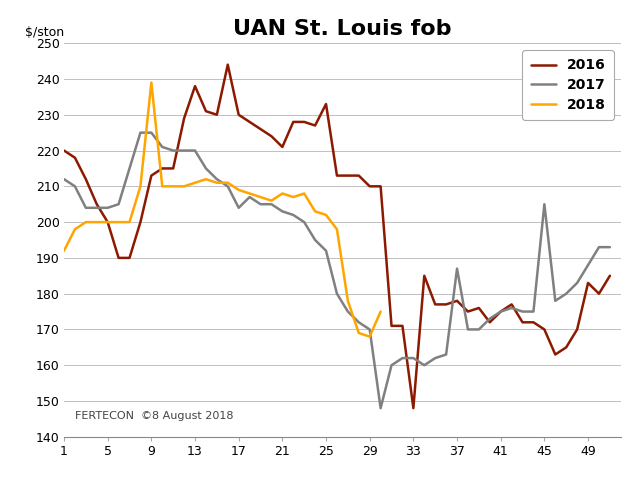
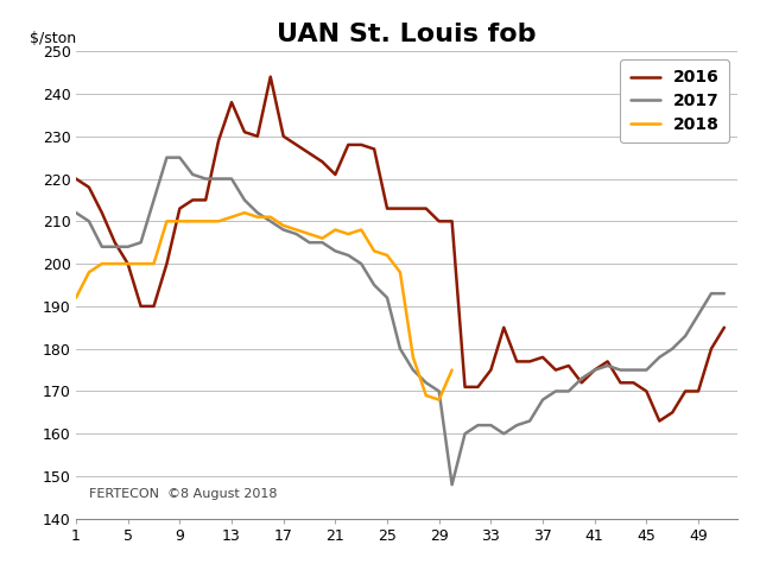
2018/9: 239 -> 210
2017/17: 204 -> 208
2016/25: 233 -> 213
2016/33: 148 -> 175
2017/37: 187 -> 168
2017/45: 205 -> 175
2016/49: 183 -> 170
